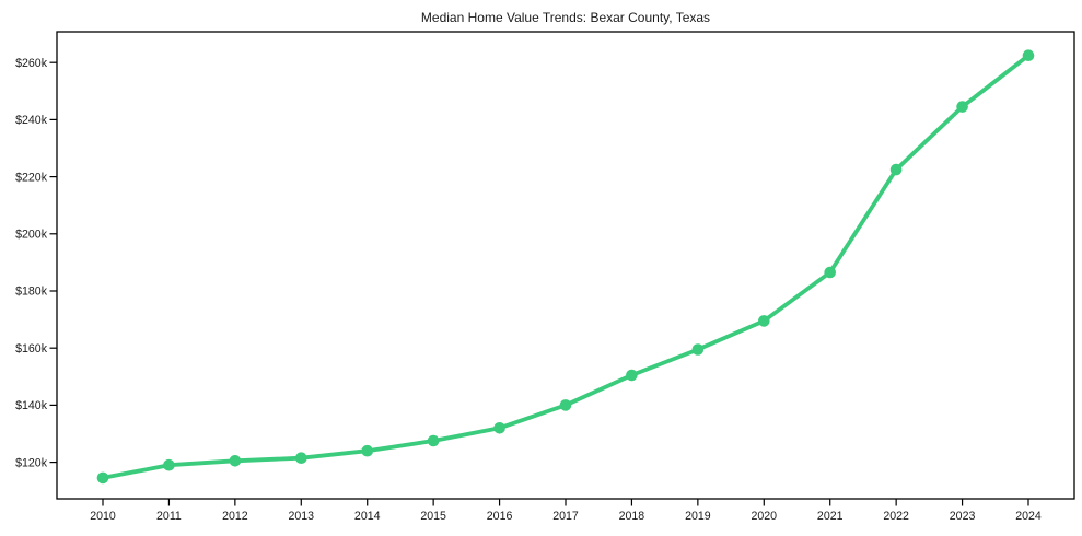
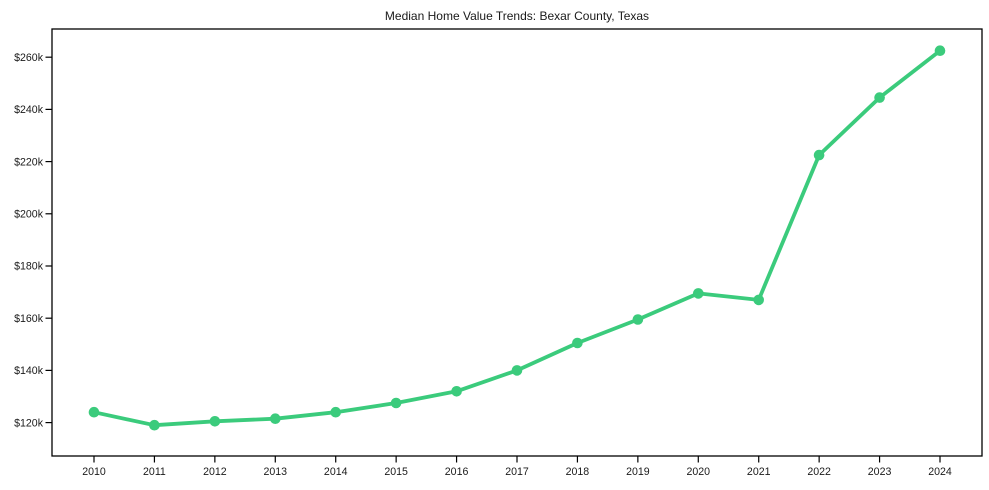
2010: $114k -> $124k
2021: $186k -> $167k
